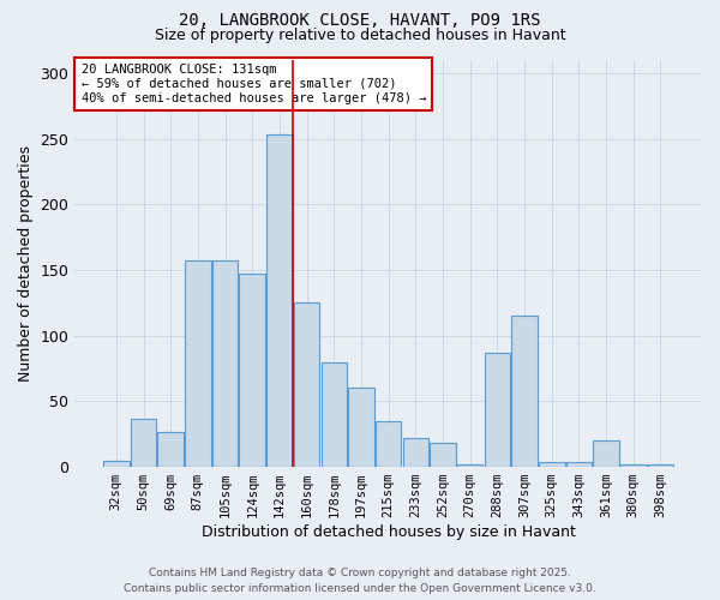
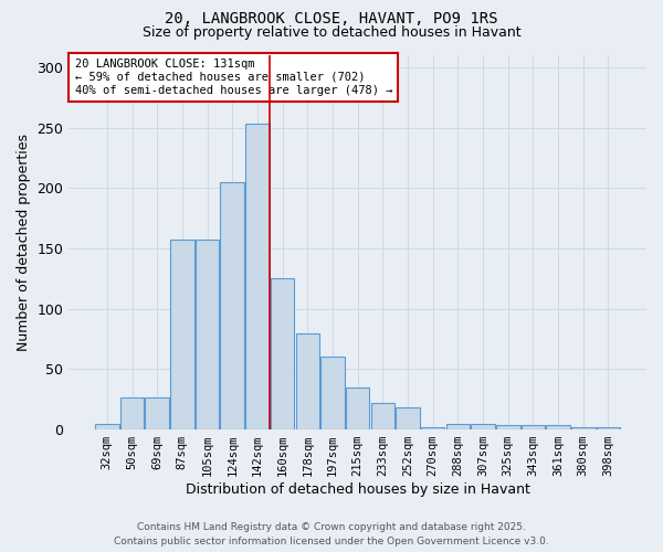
50sqm: 37 -> 27
124sqm: 147 -> 205
288sqm: 87 -> 5
307sqm: 115 -> 5
361sqm: 20 -> 4
